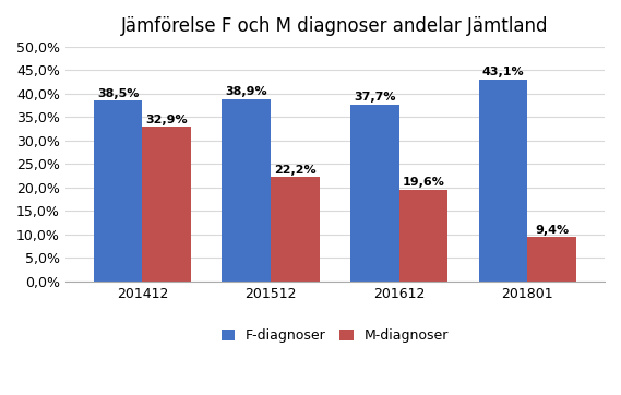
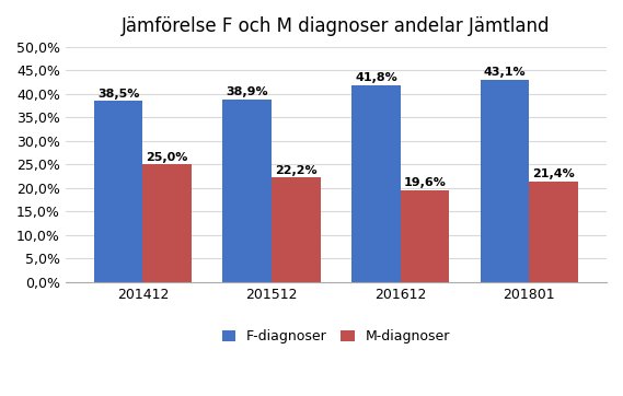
M-diagnoser/201412: 32,9% -> 25,0%
F-diagnoser/201612: 37,7% -> 41,8%
M-diagnoser/201801: 9,4% -> 21,4%
